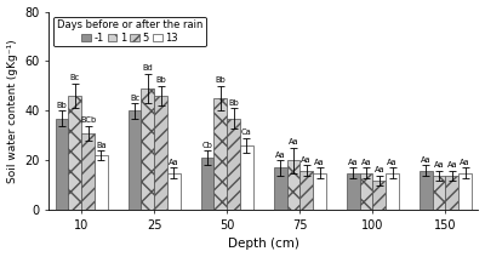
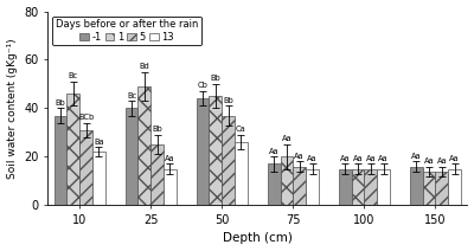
5/25: 46 -> 25
-1/50: 21 -> 44
5/100: 12 -> 15
